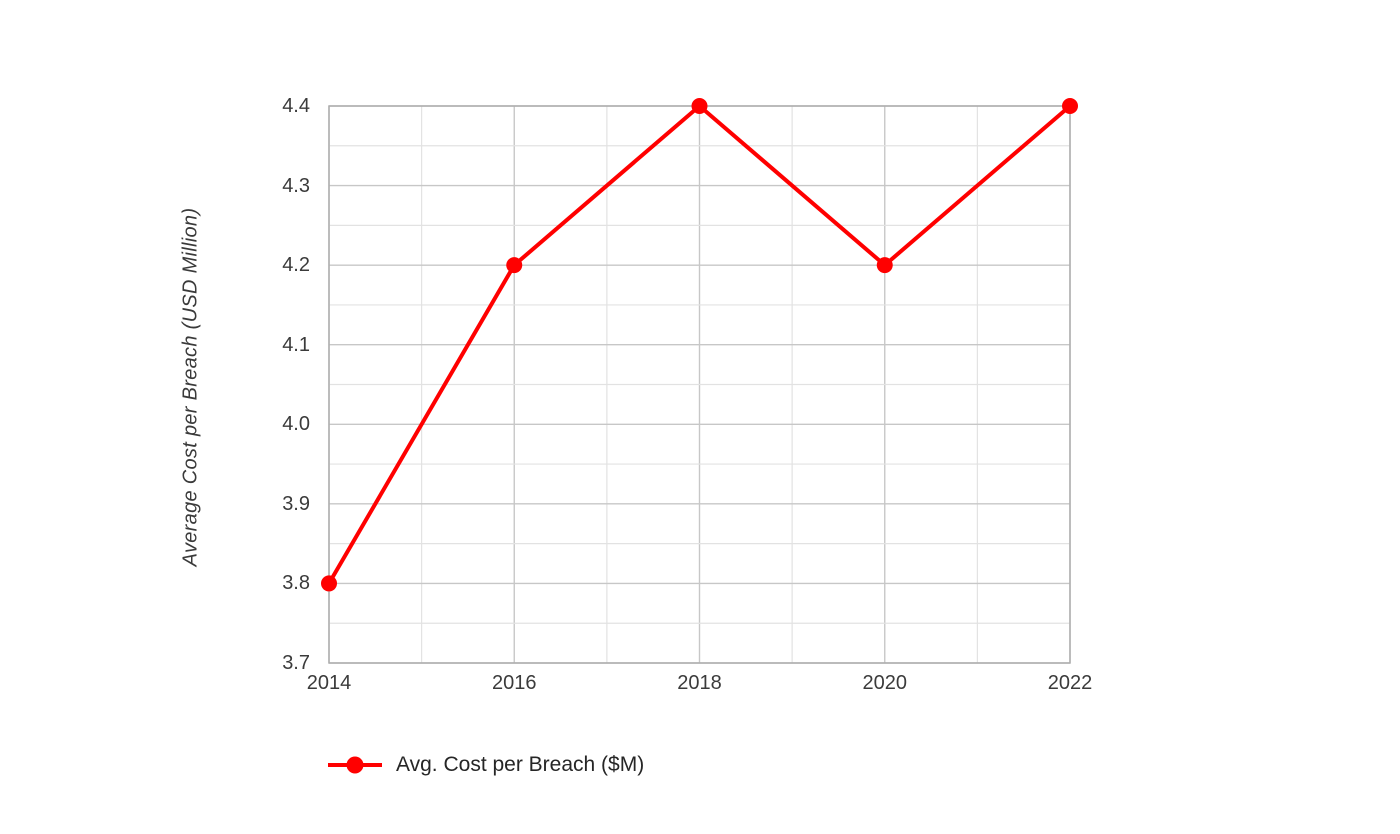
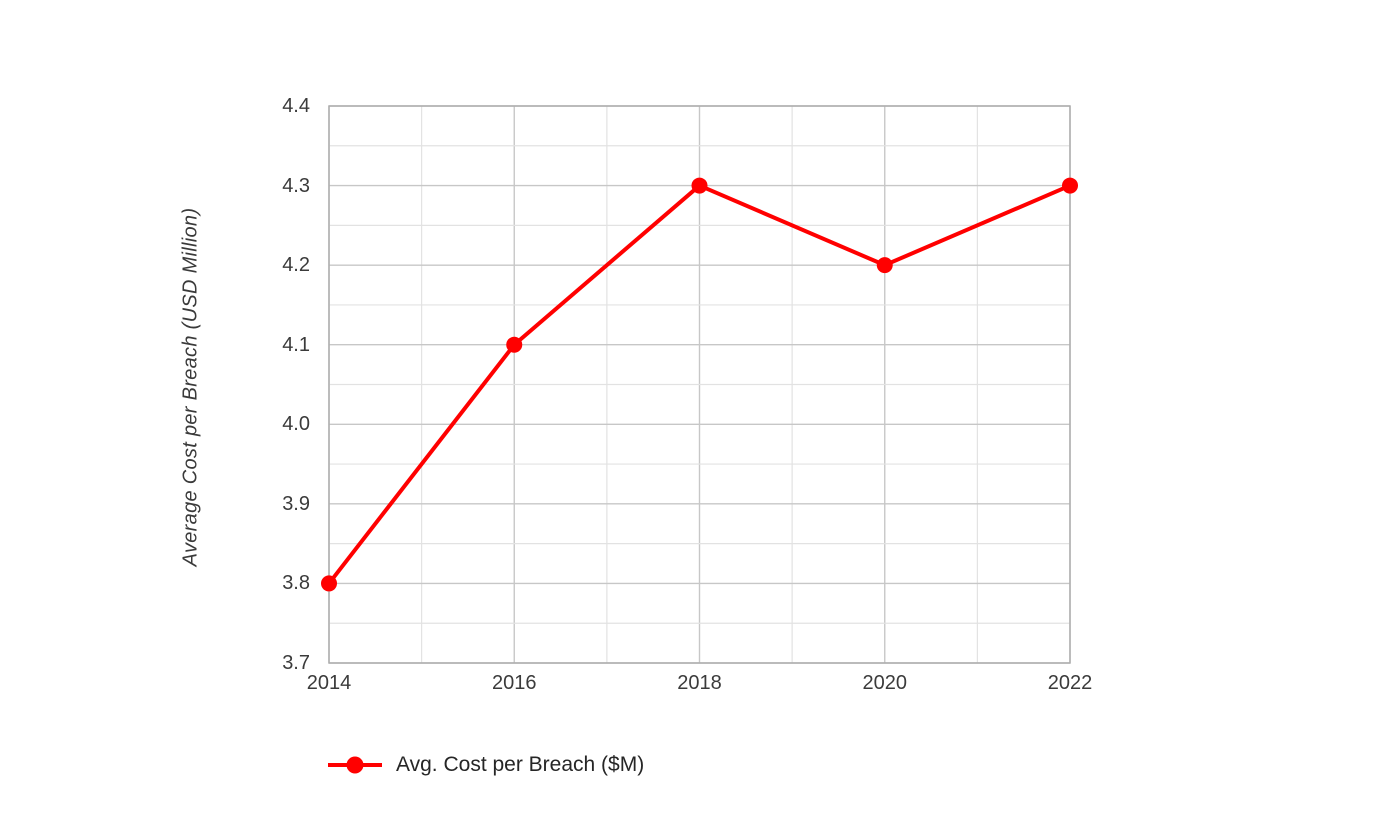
2016: 4.2 -> 4.1
2018: 4.4 -> 4.3
2022: 4.4 -> 4.3
